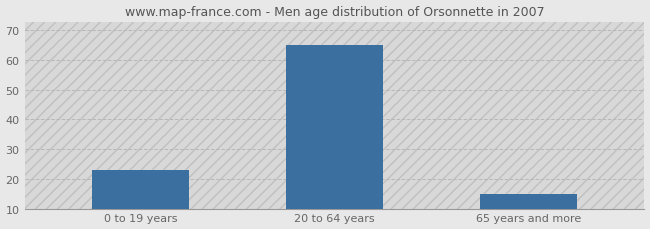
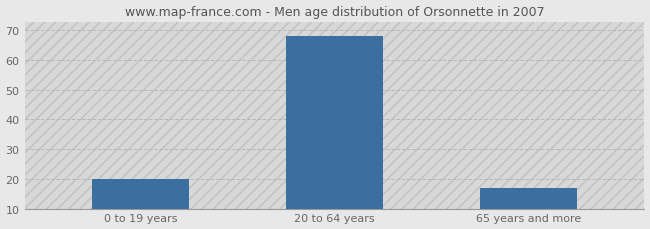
0 to 19 years: 23 -> 20
20 to 64 years: 65 -> 68
65 years and more: 15 -> 17
